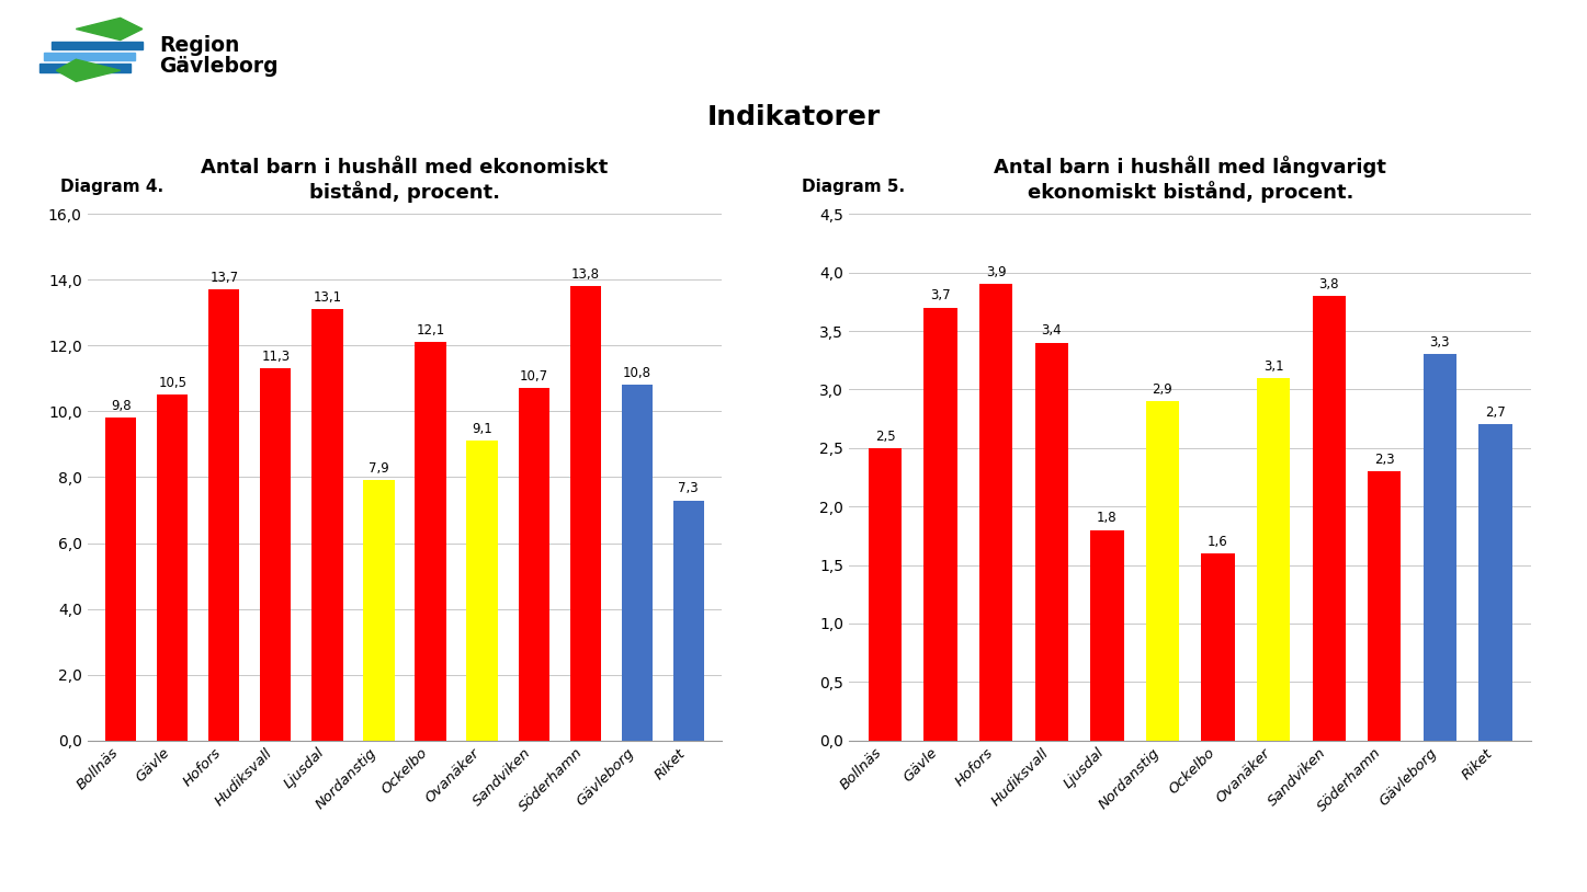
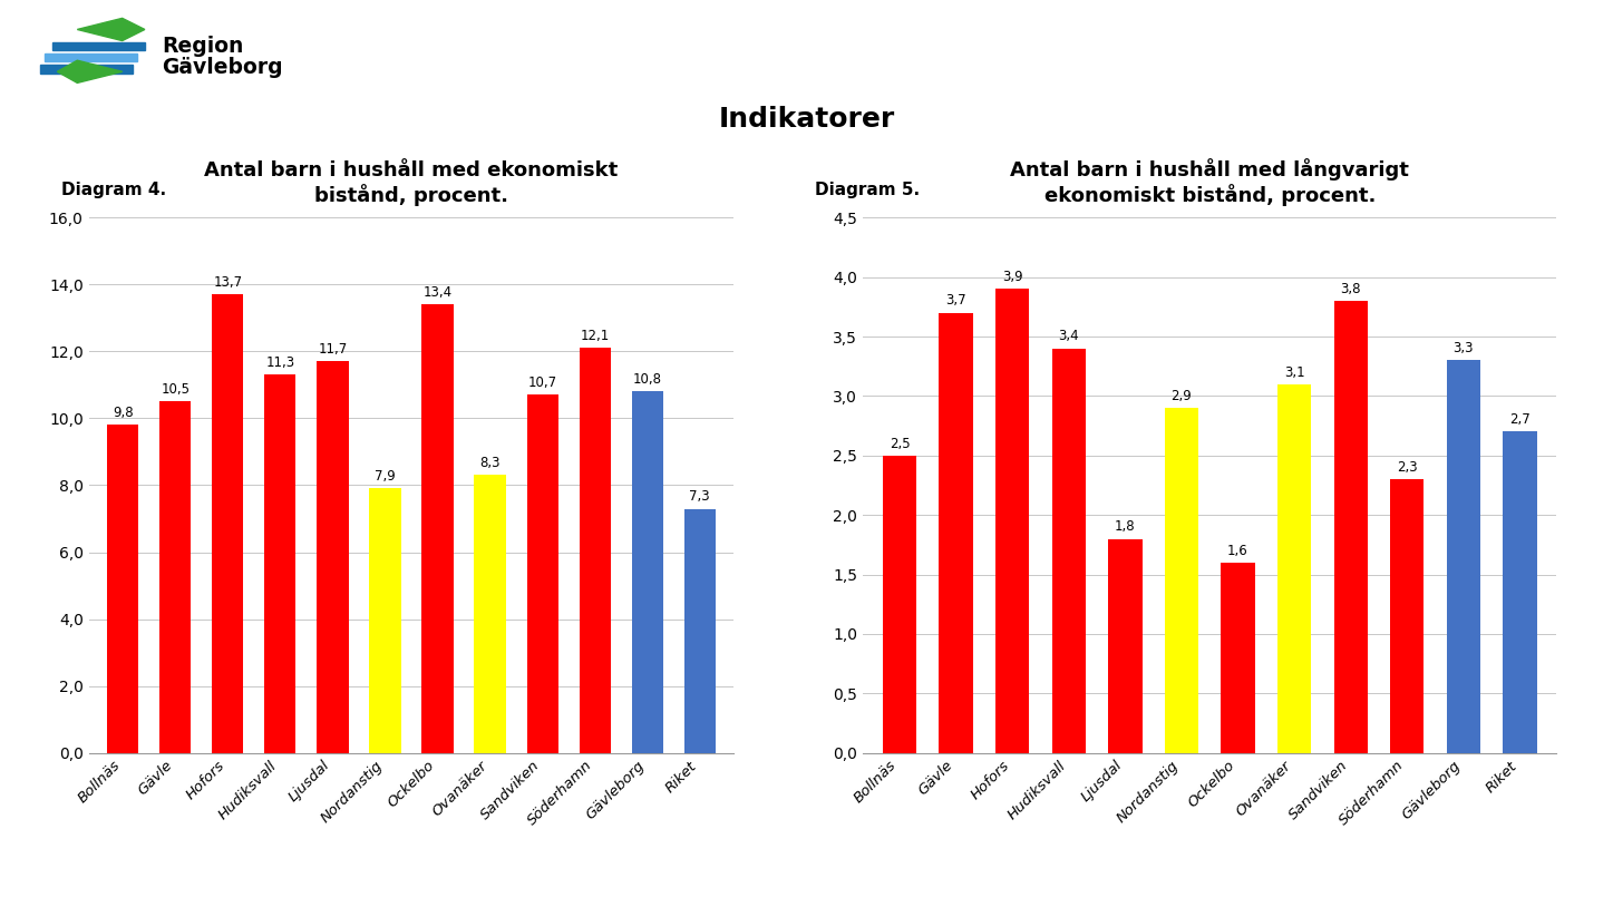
Antal barn i hushåll med ekonomiskt bistånd, procent./Ljusdal: 13,1 -> 11,7
Antal barn i hushåll med ekonomiskt bistånd, procent./Ockelbo: 12,1 -> 13,4
Antal barn i hushåll med ekonomiskt bistånd, procent./Ovanäker: 9,1 -> 8,3
Antal barn i hushåll med ekonomiskt bistånd, procent./Söderhamn: 13,8 -> 12,1
